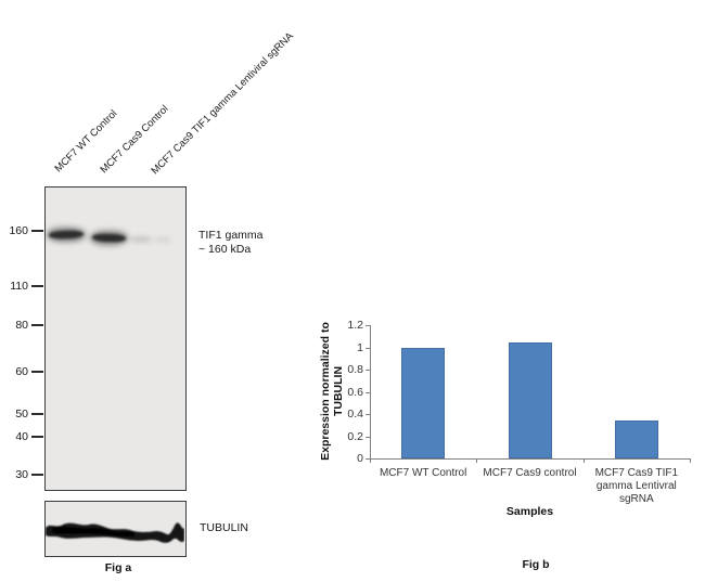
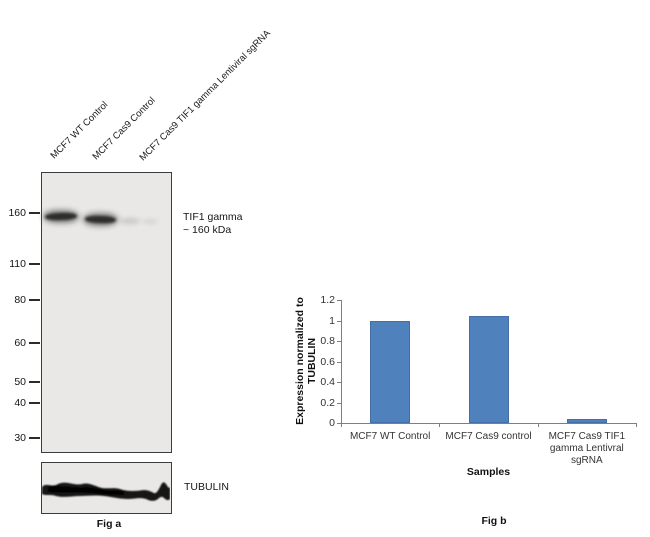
MCF7 Cas9 TIF1 gamma Lentivral sgRNA: 0.34 -> 0.04
